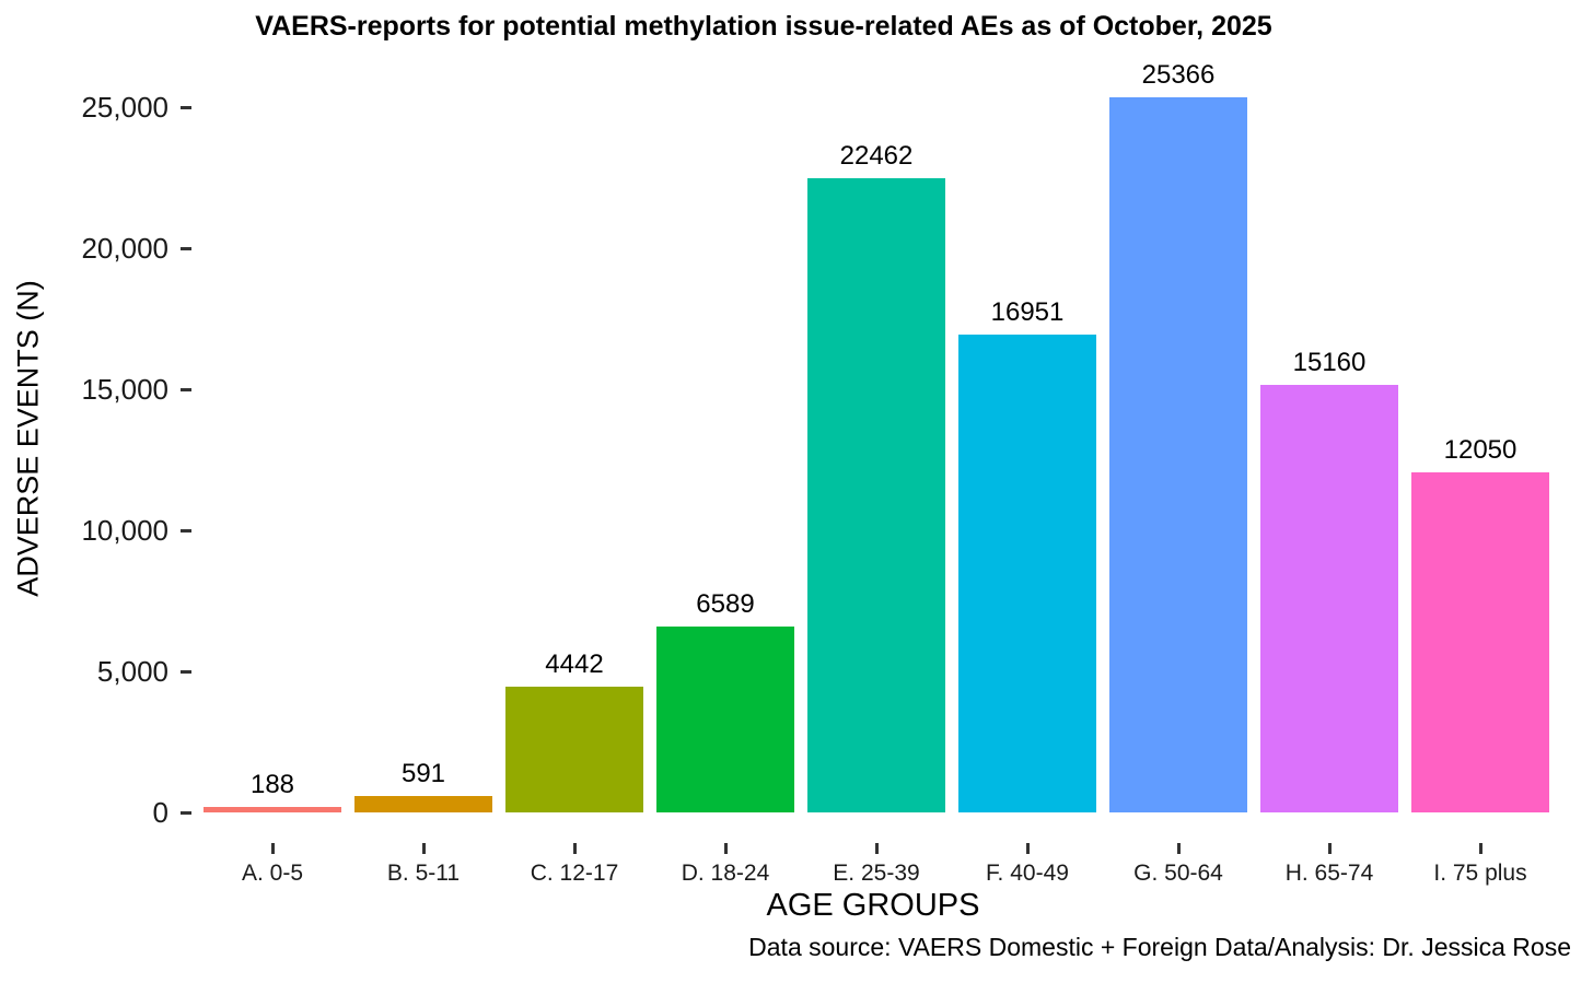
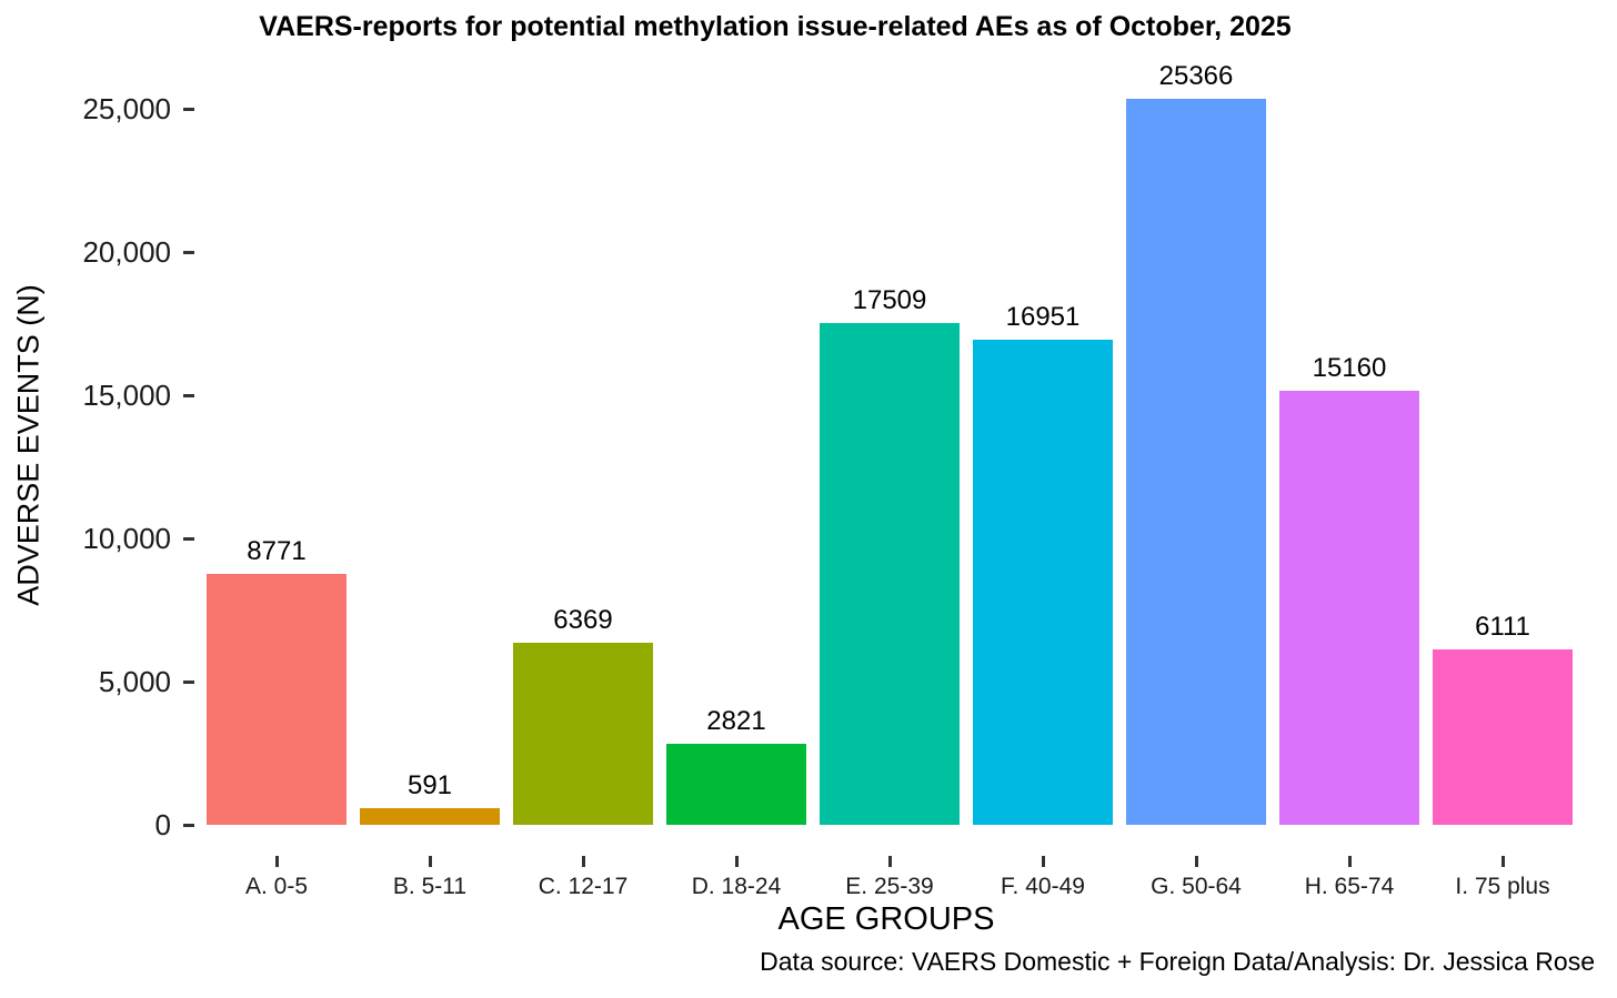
A. 0-5: 188 -> 8771
C. 12-17: 4442 -> 6369
D. 18-24: 6589 -> 2821
E. 25-39: 22462 -> 17509
I. 75 plus: 12050 -> 6111
